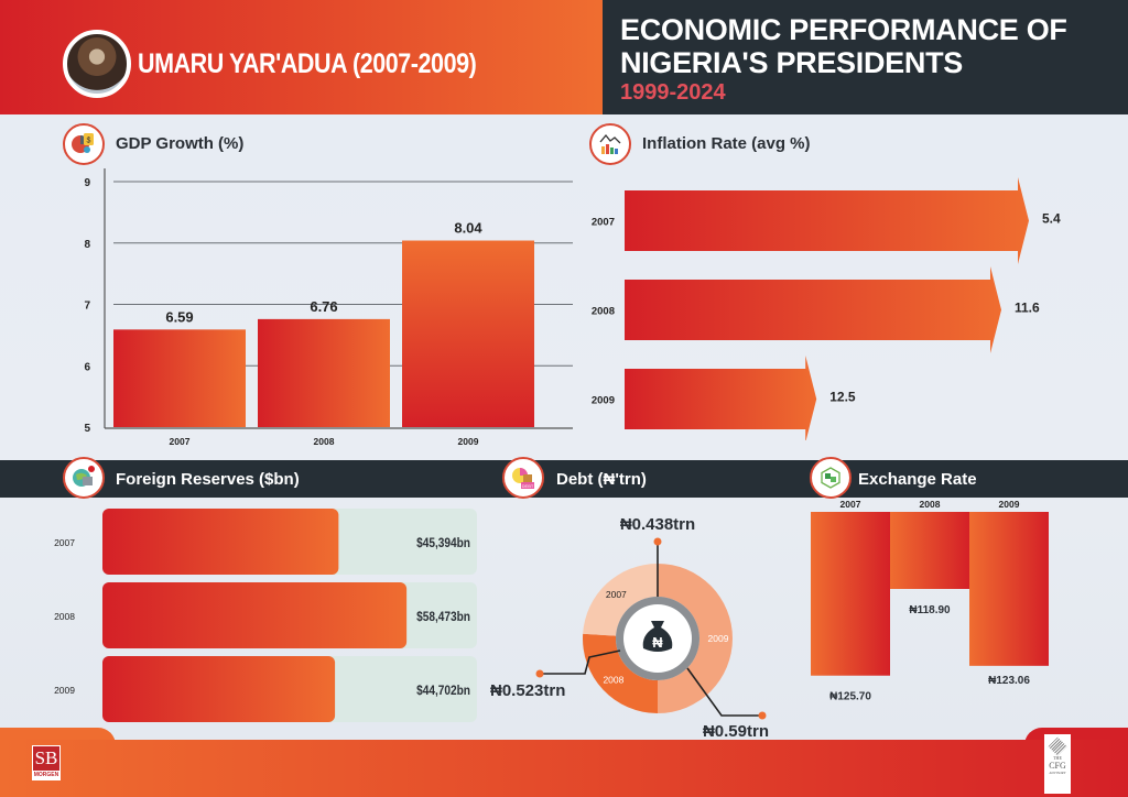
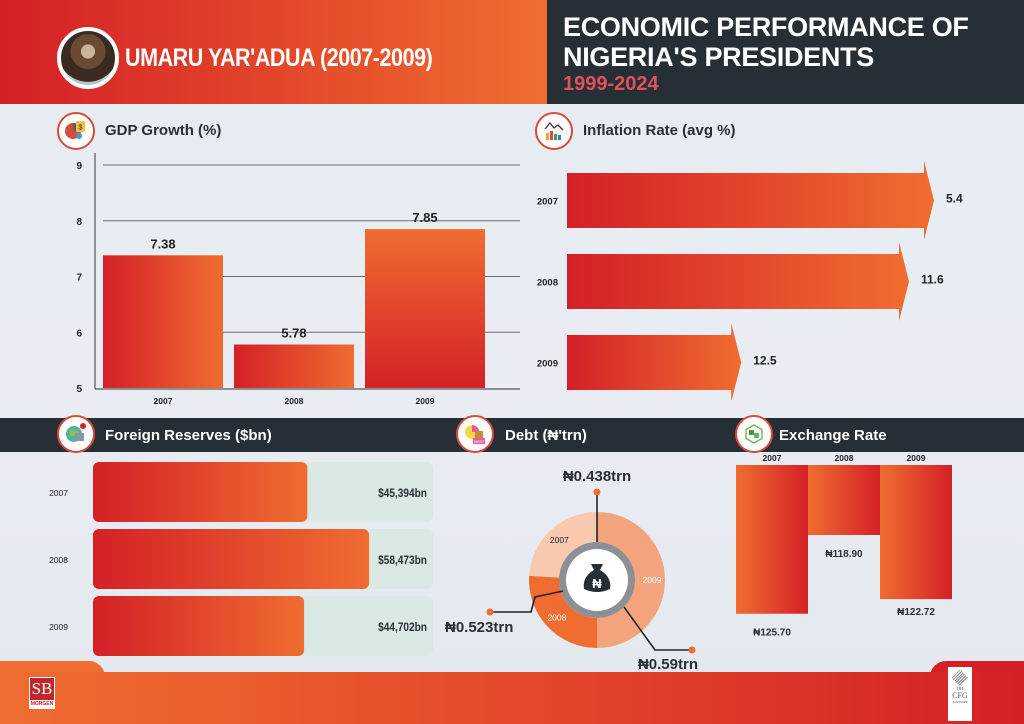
GDP Growth (%)/2007: 6.59 -> 7.38
GDP Growth (%)/2008: 6.76 -> 5.78
GDP Growth (%)/2009: 8.04 -> 7.85
Exchange Rate/2009: 123.06 -> 122.72
